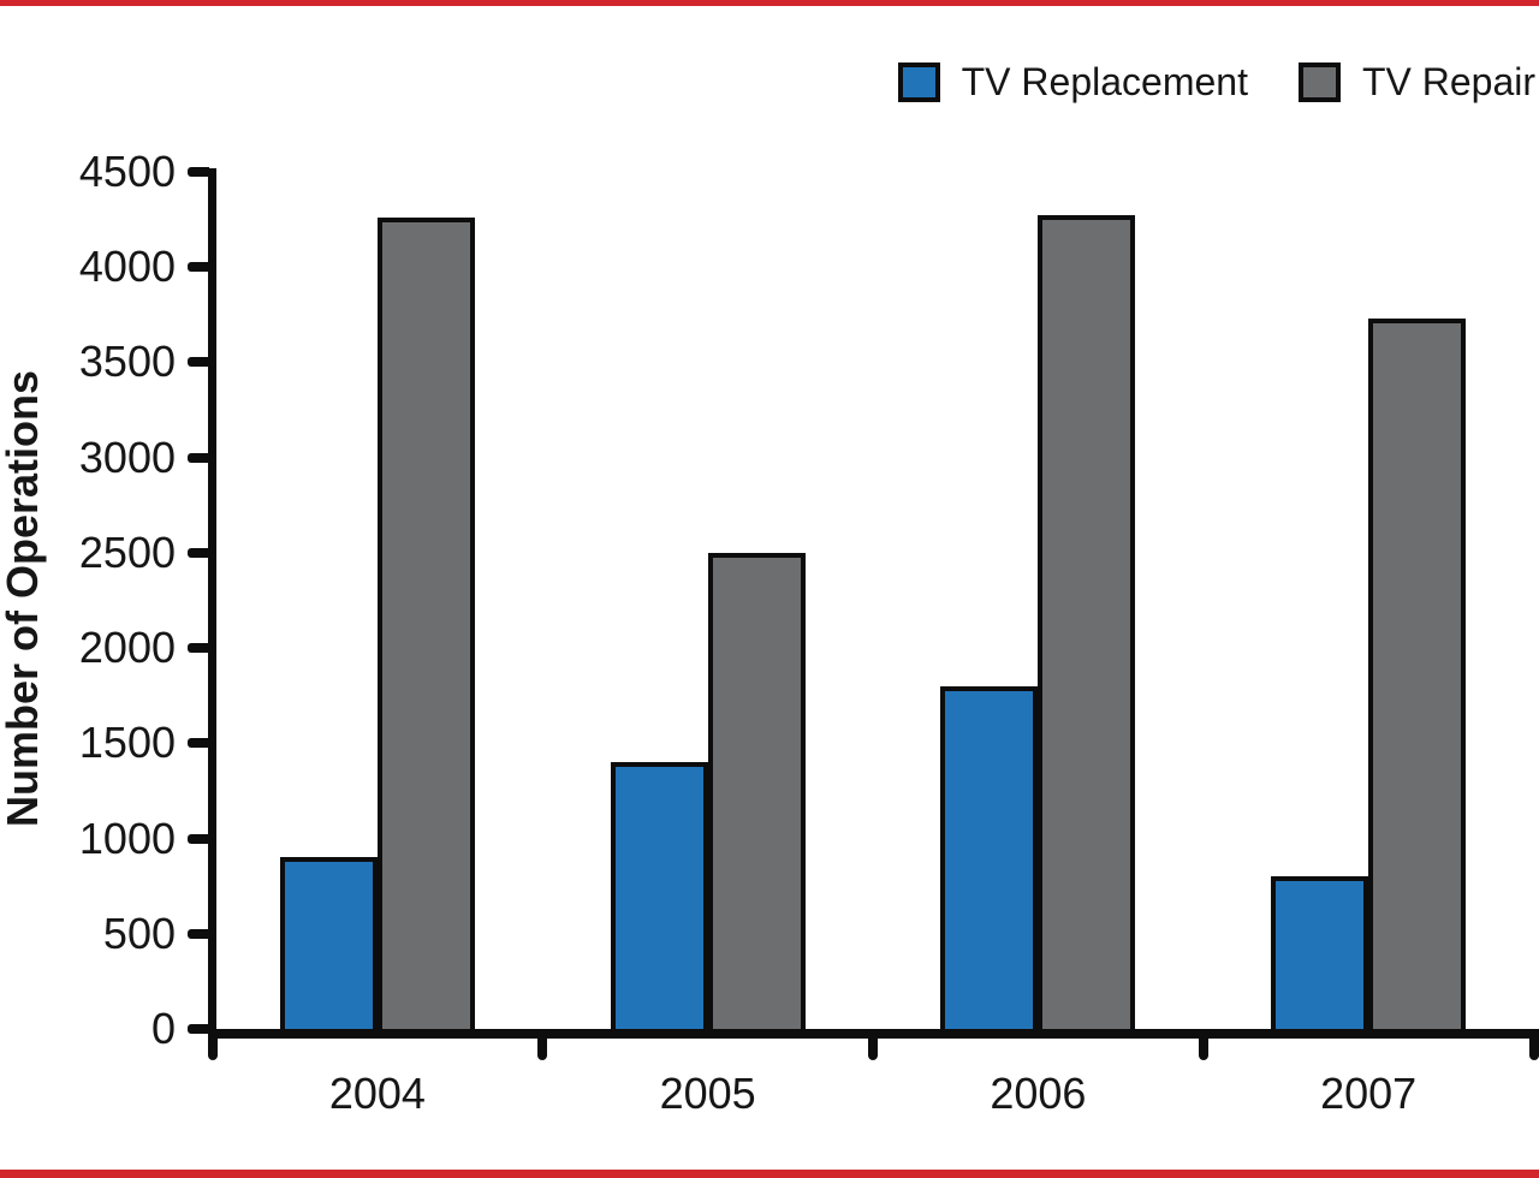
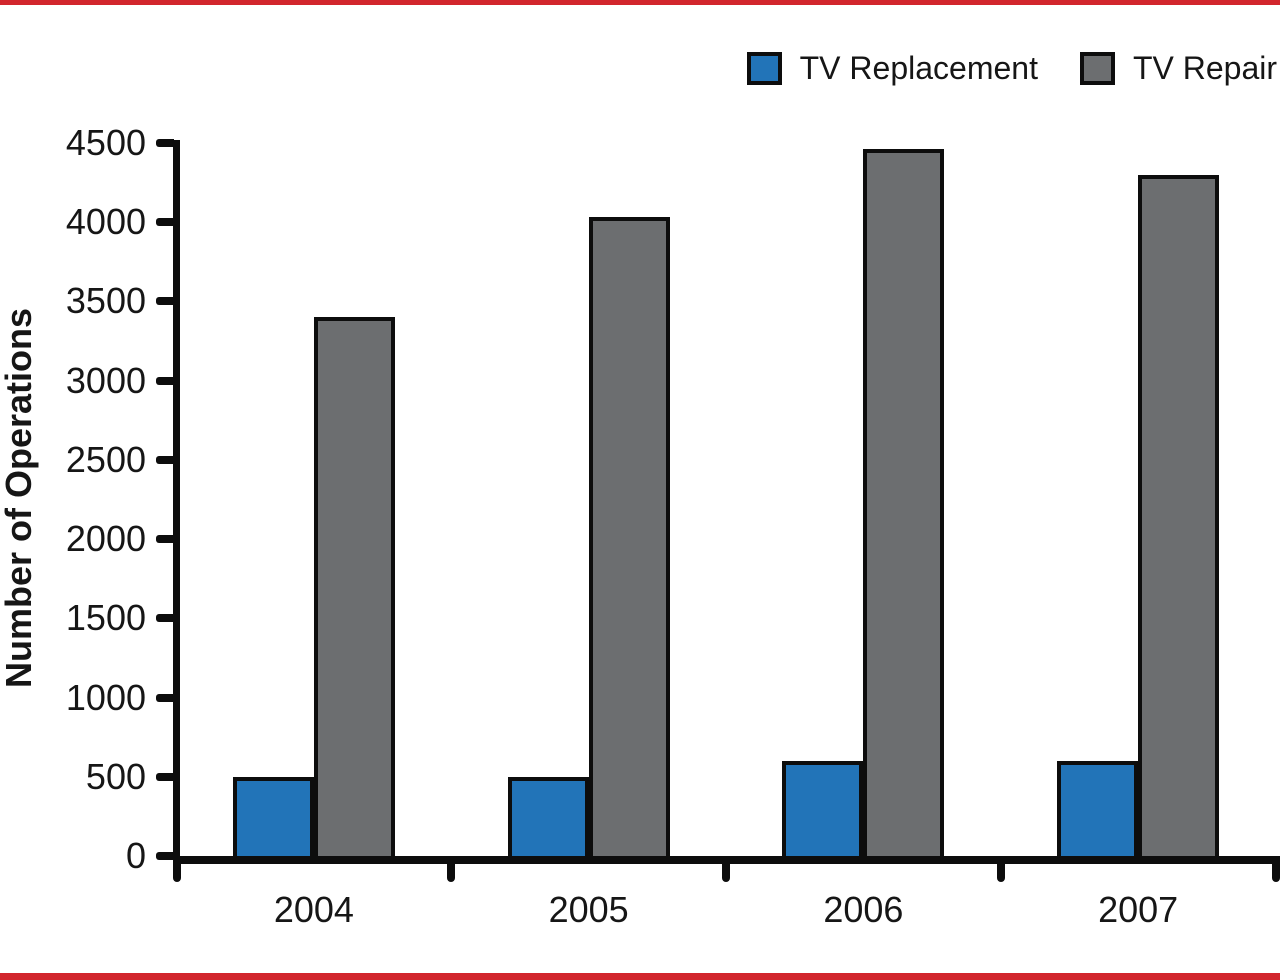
TV Replacement/2004: 900 -> 500
TV Repair/2004: 4260 -> 3400
TV Replacement/2005: 1400 -> 500
TV Repair/2005: 2500 -> 4030
TV Replacement/2006: 1800 -> 600
TV Repair/2006: 4270 -> 4460
TV Replacement/2007: 800 -> 600
TV Repair/2007: 3730 -> 4300
